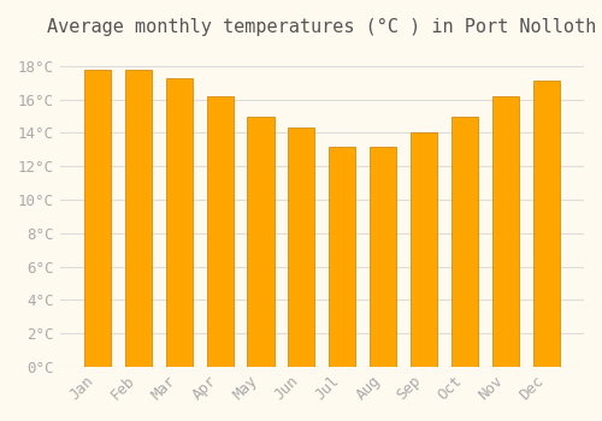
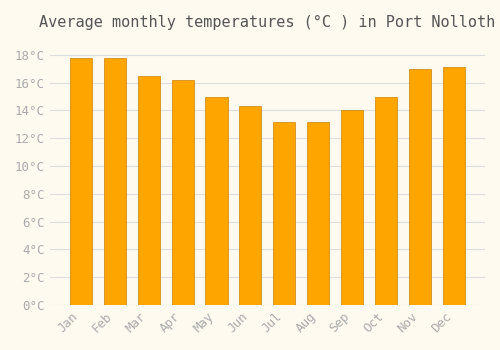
Mar: 17.3°C -> 16.5°C
Nov: 16.2°C -> 17.0°C
